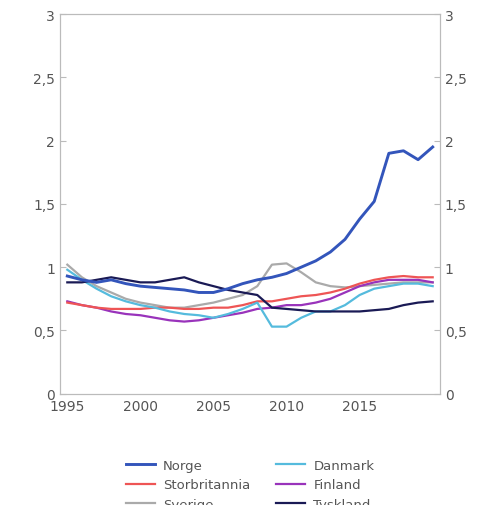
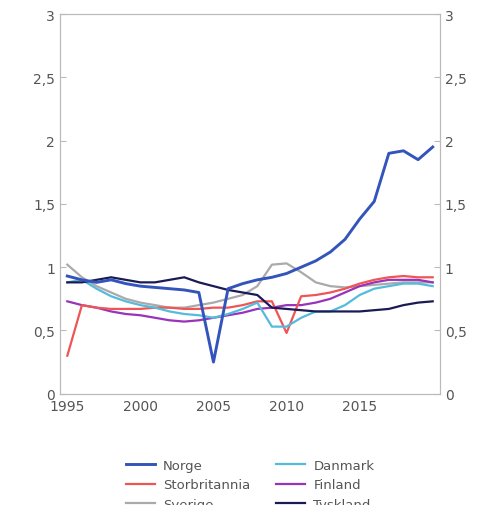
Storbritannia/1995: 0,72 -> 0,30
Danmark/1995: 0,98 -> 0,88
Norge/2005: 0,80 -> 0,25
Storbritannia/2010: 0,75 -> 0,48
